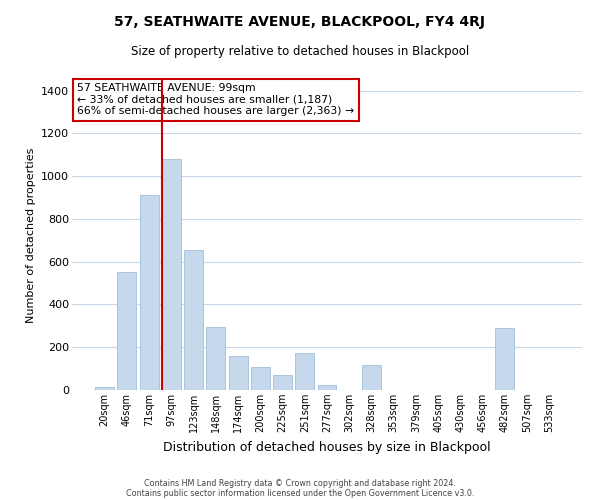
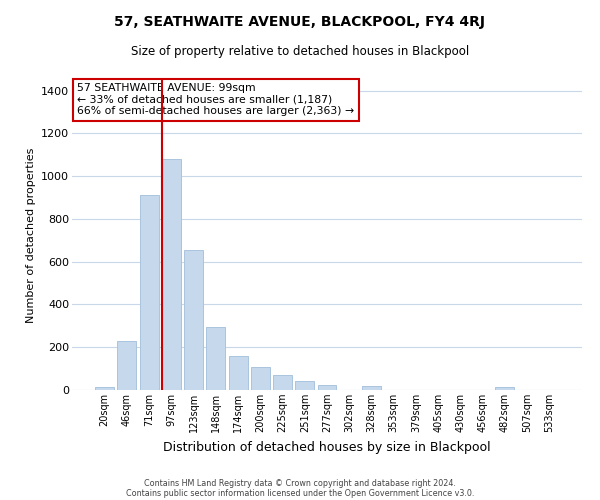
46sqm: 550 -> 228
251sqm: 175 -> 40
328sqm: 115 -> 18
482sqm: 290 -> 12
